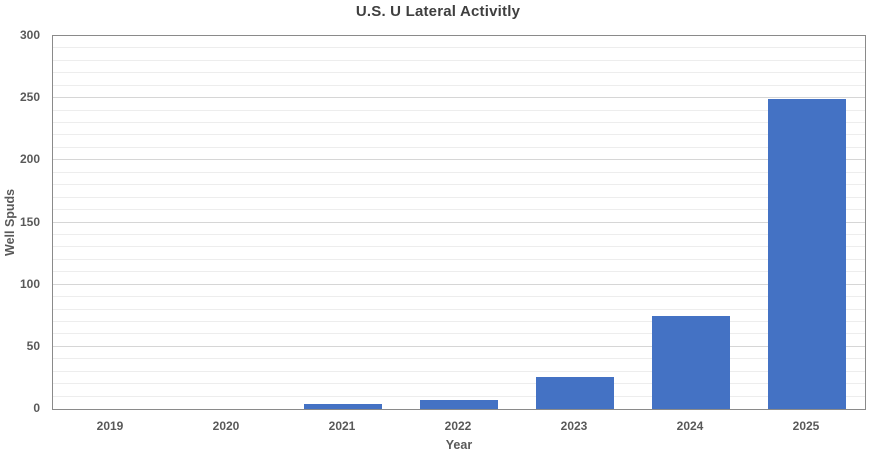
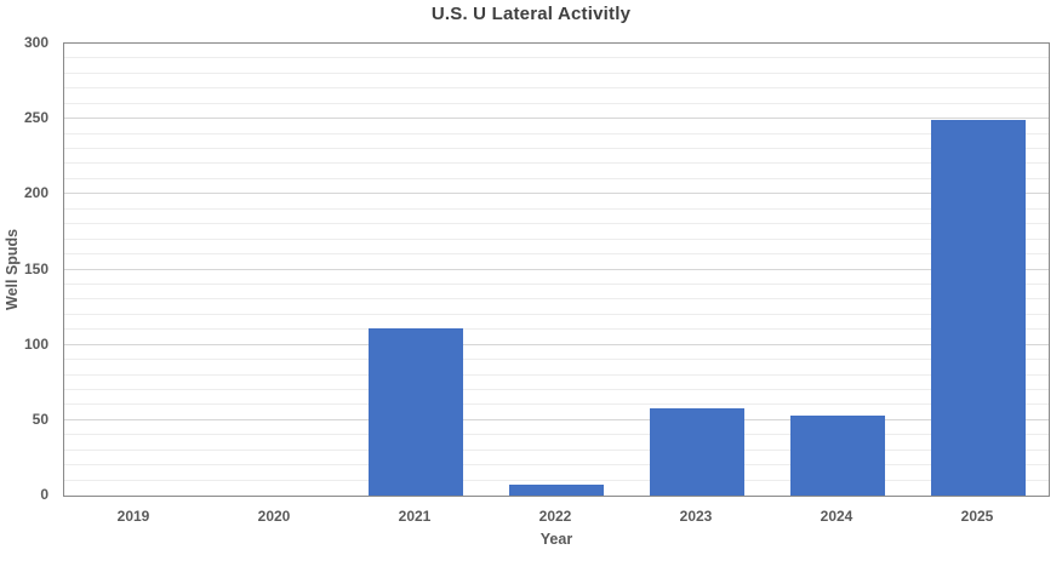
2021: 4 -> 111
2023: 26 -> 58
2024: 75 -> 53
